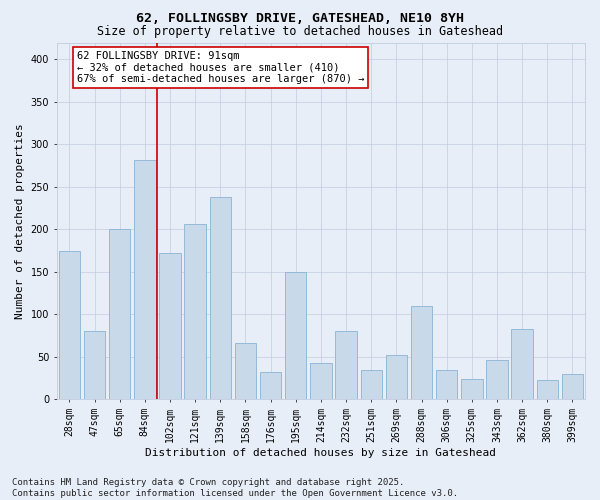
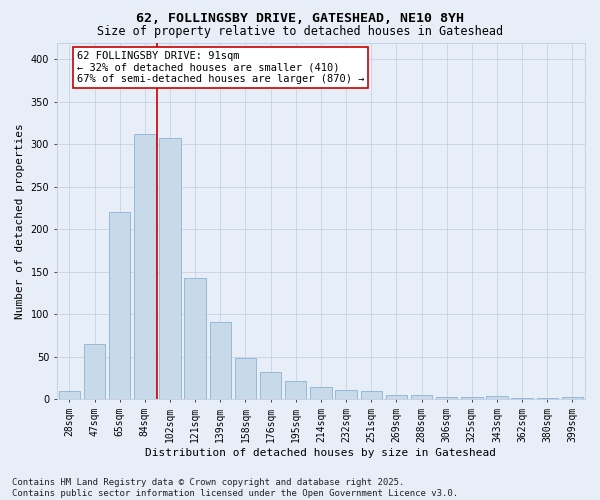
28sqm: 174 -> 9
47sqm: 80 -> 65
65sqm: 200 -> 220
84sqm: 282 -> 312
102sqm: 172 -> 307
121sqm: 206 -> 143
139sqm: 238 -> 91
158sqm: 66 -> 48
195sqm: 150 -> 21
214sqm: 42 -> 14
232sqm: 80 -> 11
251sqm: 34 -> 9
269sqm: 52 -> 5
288sqm: 110 -> 5
306sqm: 34 -> 3
325sqm: 24 -> 2
343sqm: 46 -> 4
362sqm: 82 -> 1
380sqm: 22 -> 1
399sqm: 30 -> 3
